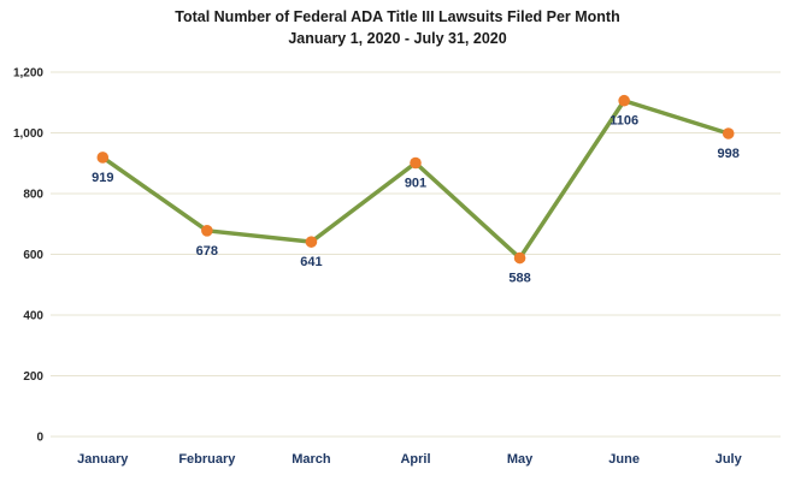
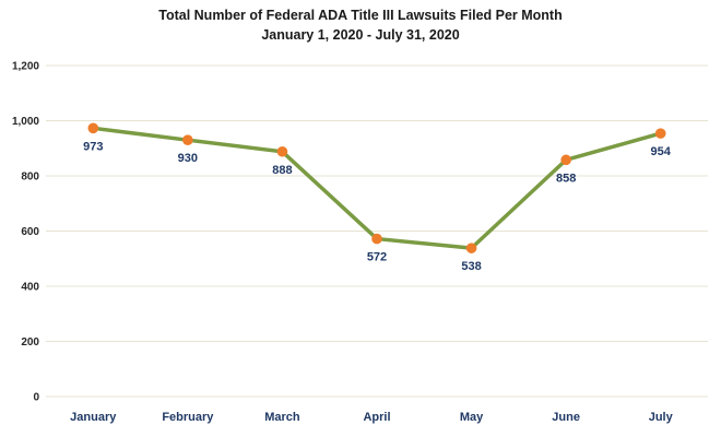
January: 919 -> 973
February: 678 -> 930
March: 641 -> 888
April: 901 -> 572
May: 588 -> 538
June: 1106 -> 858
July: 998 -> 954
